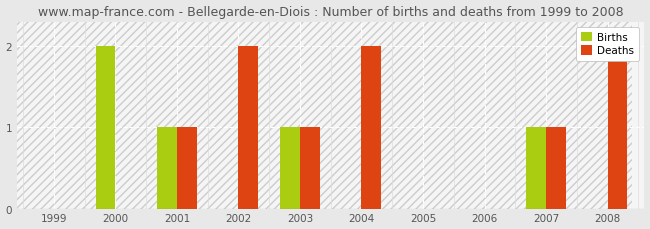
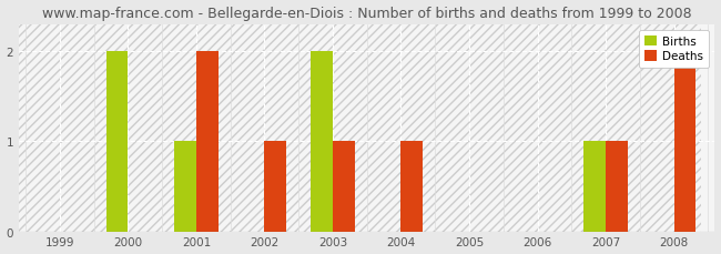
Deaths/2001: 1 -> 2
Deaths/2002: 2 -> 1
Births/2003: 1 -> 2
Deaths/2004: 2 -> 1
